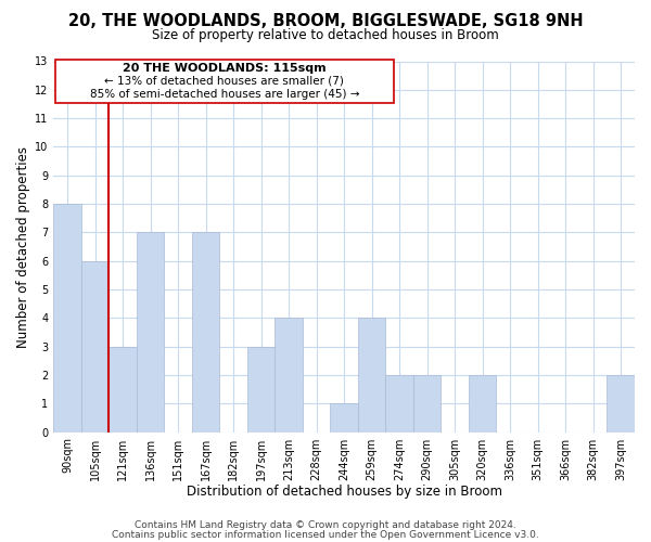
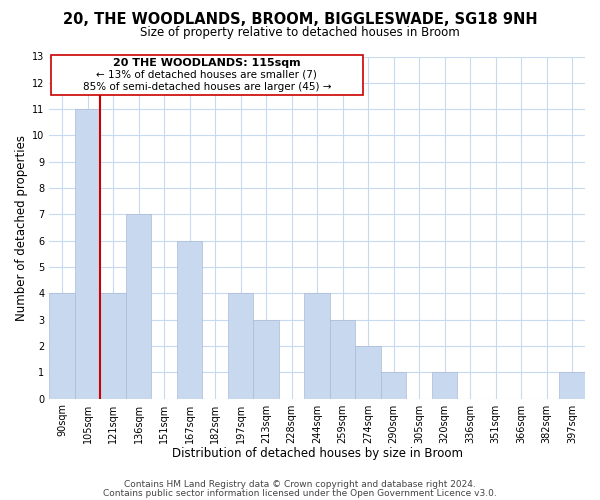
90sqm: 8 -> 4
105sqm: 6 -> 11
121sqm: 3 -> 4
167sqm: 7 -> 6
197sqm: 3 -> 4
213sqm: 4 -> 3
244sqm: 1 -> 4
259sqm: 4 -> 3
290sqm: 2 -> 1
320sqm: 2 -> 1
397sqm: 2 -> 1
